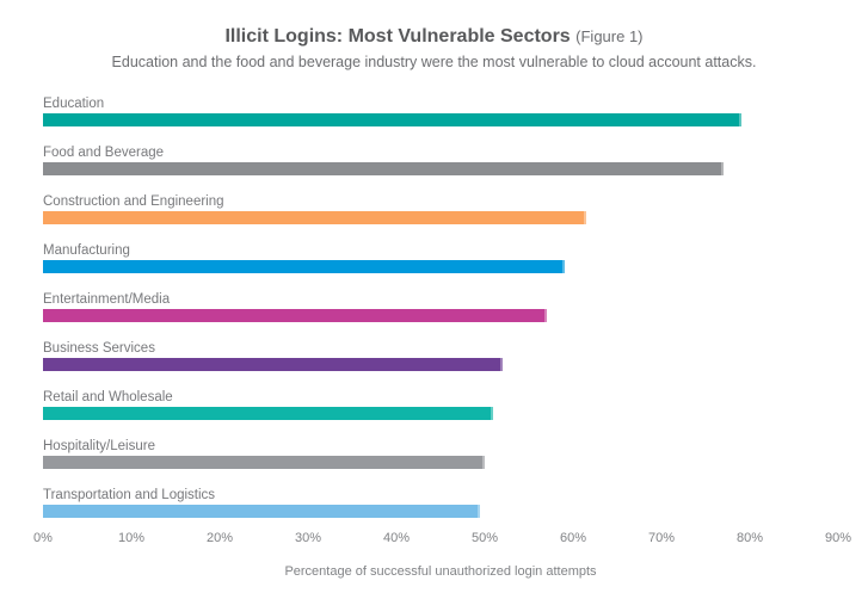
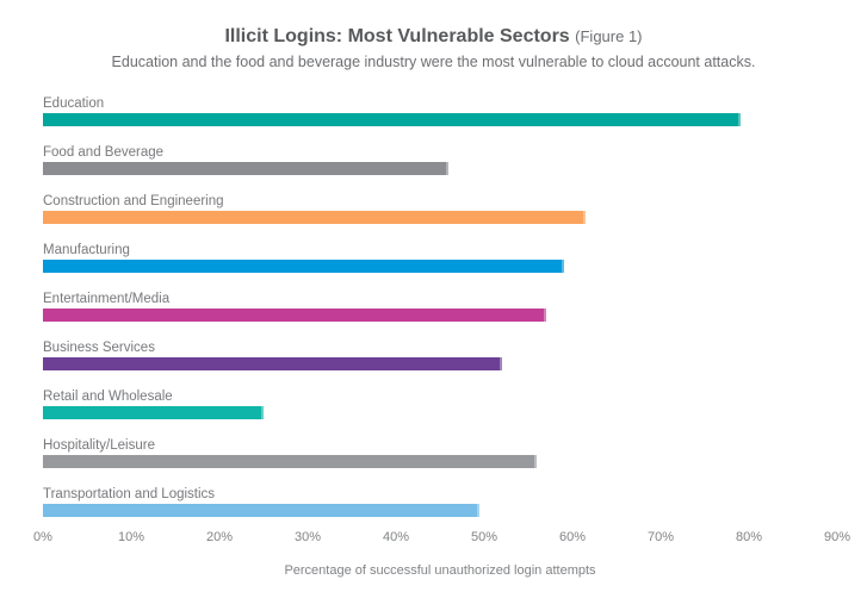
Food and Beverage: 77% -> 46%
Retail and Wholesale: 51% -> 25%
Hospitality/Leisure: 50% -> 56%
